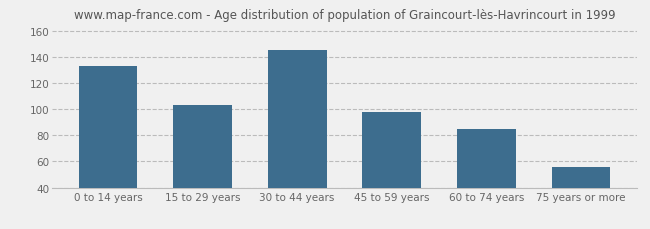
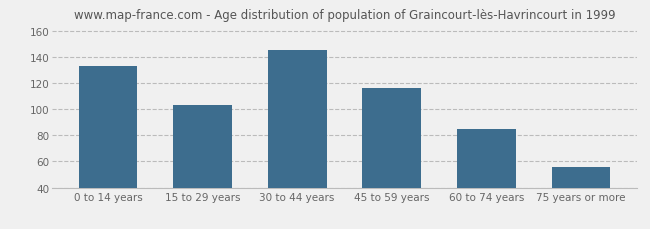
45 to 59 years: 98 -> 116
